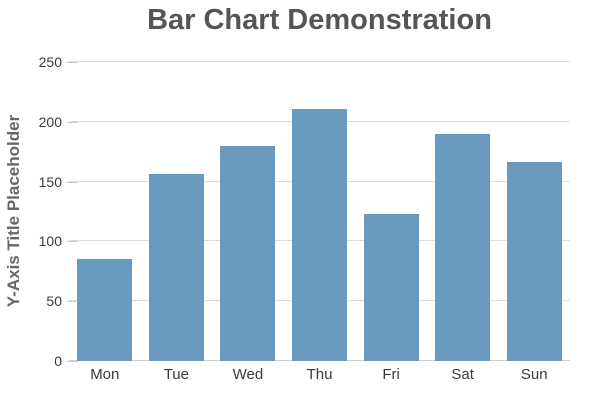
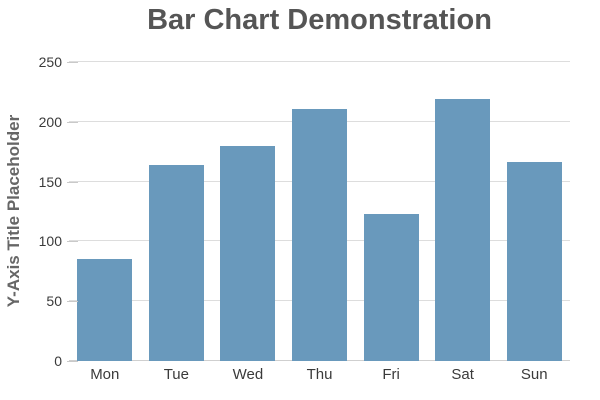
Tue: 156 -> 164
Sat: 190 -> 219
